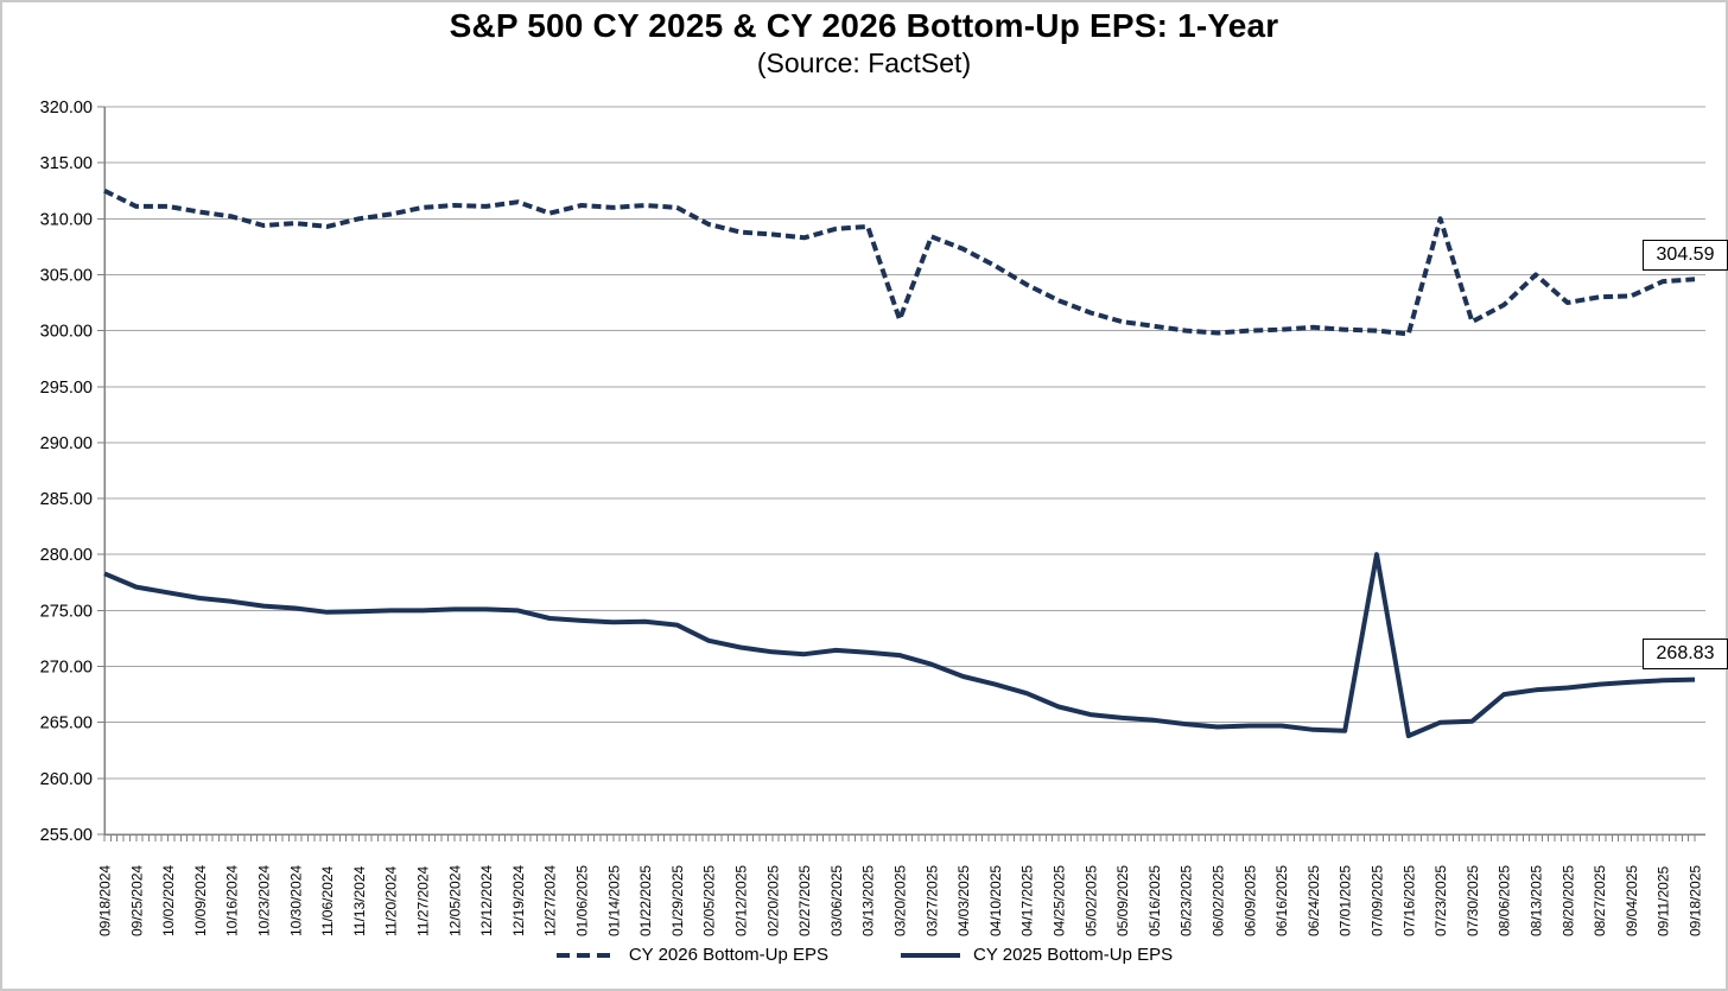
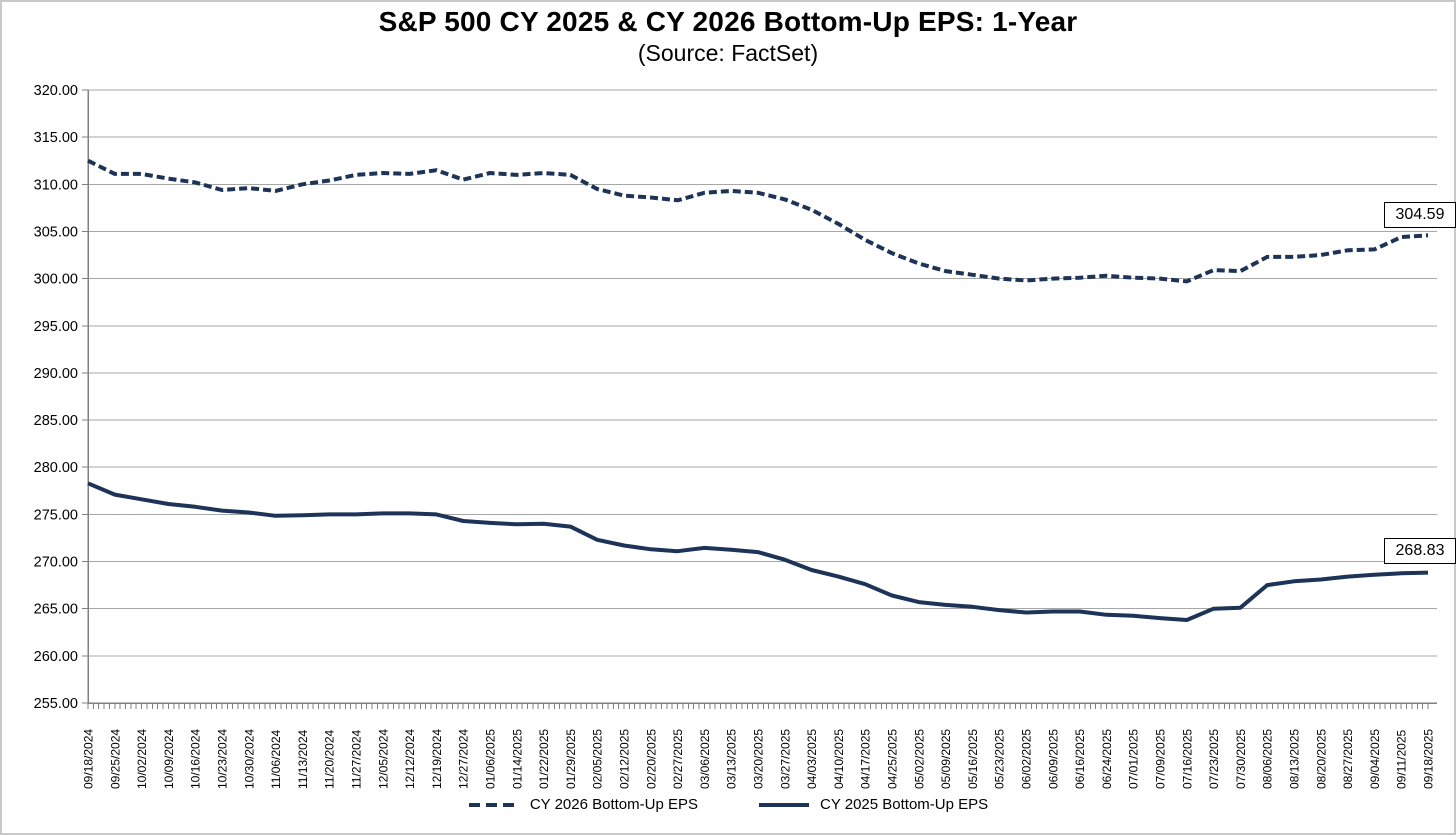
CY 2026 Bottom-Up EPS/03/20/2025: 301 -> 309
CY 2025 Bottom-Up EPS/07/09/2025: 280 -> 264
CY 2026 Bottom-Up EPS/07/23/2025: 310 -> 301
CY 2026 Bottom-Up EPS/08/13/2025: 305 -> 302
